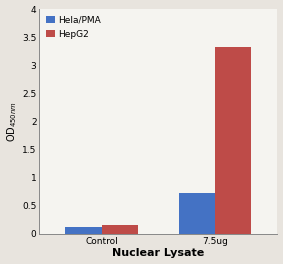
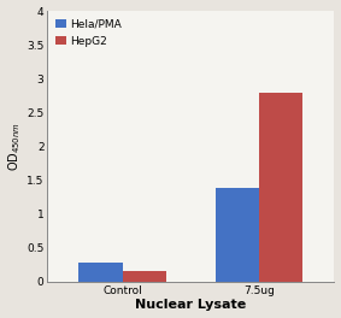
Hela/PMA/Control: 0.13 -> 0.28
Hela/PMA/7.5ug: 0.73 -> 1.38
HepG2/7.5ug: 3.32 -> 2.80
